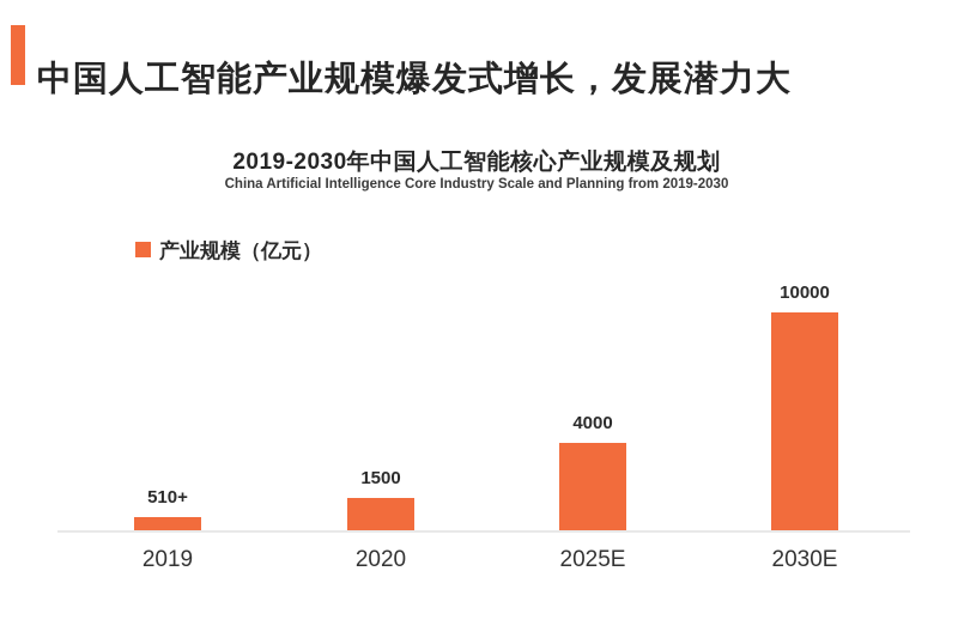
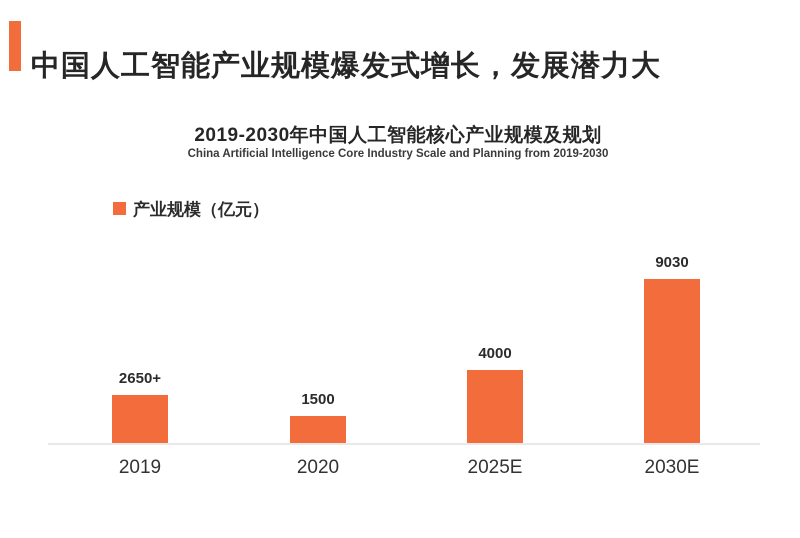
2019: 510 -> 2650
2030E: 10000 -> 9030
